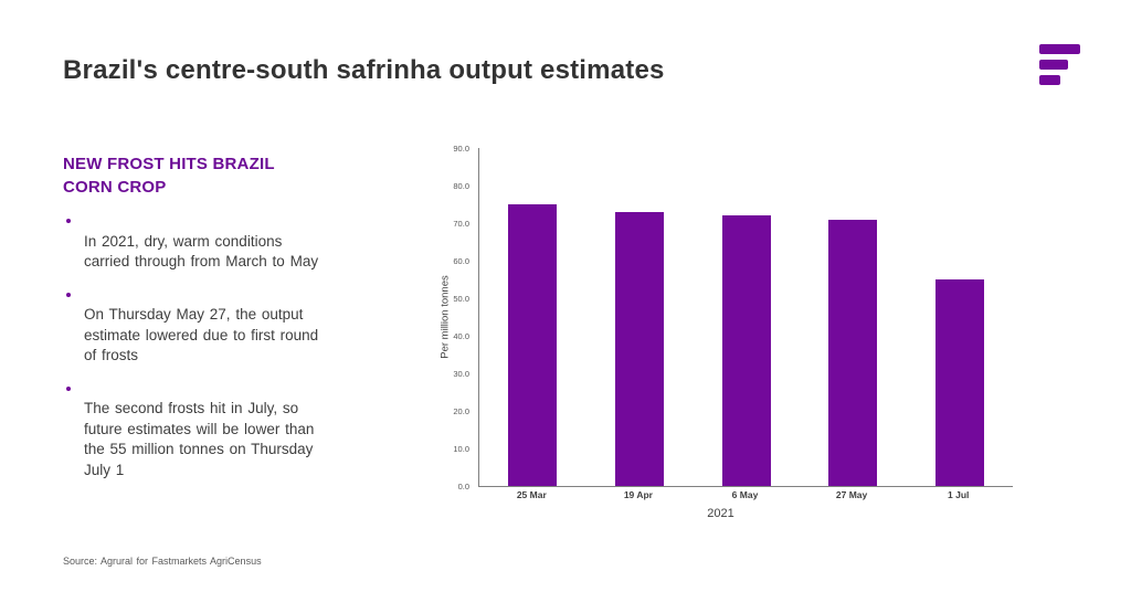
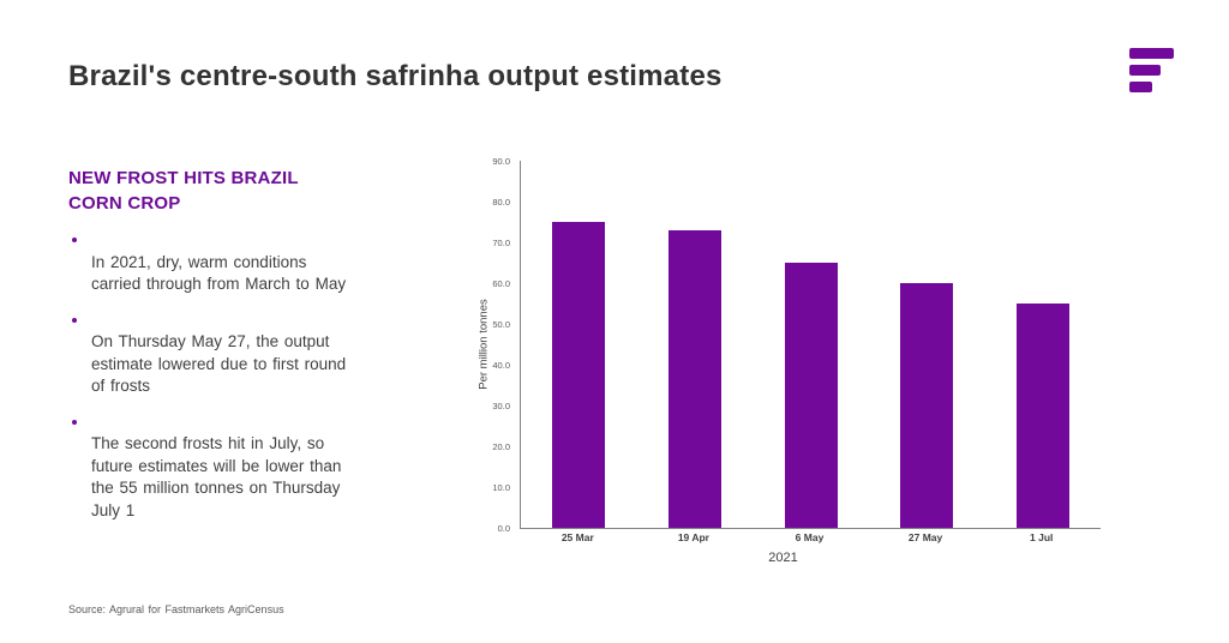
6 May: 72 -> 65
27 May: 71 -> 60
